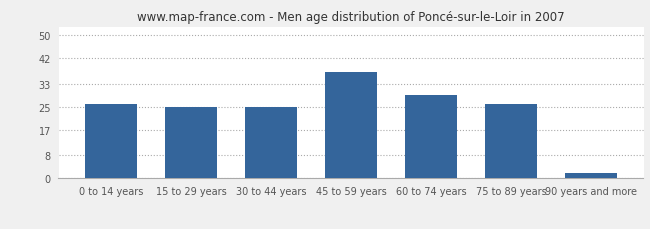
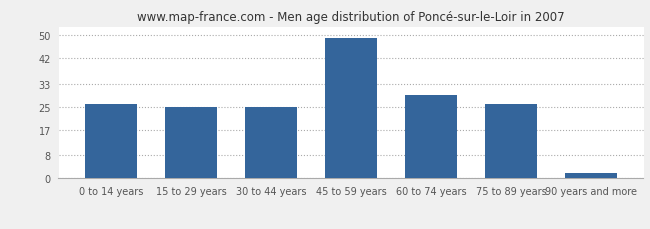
45 to 59 years: 37 -> 49
